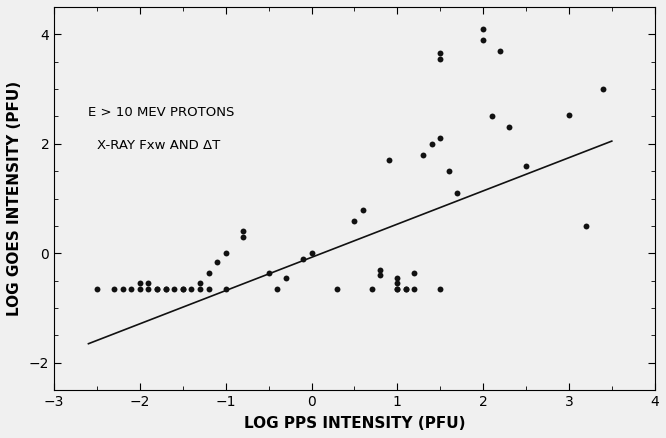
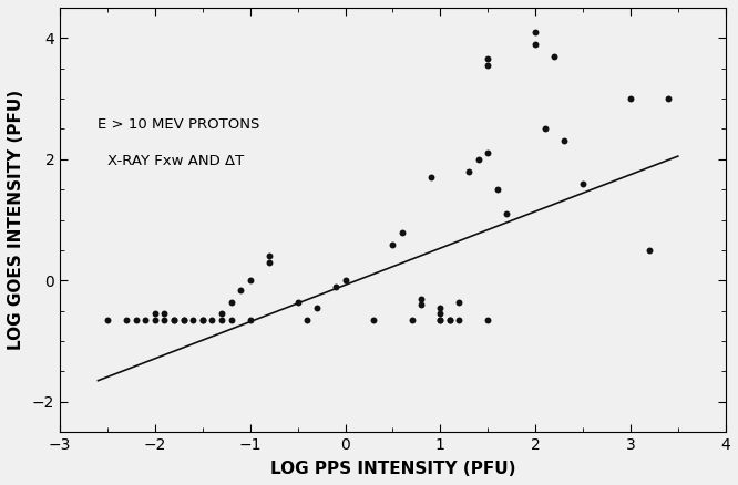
3: 2.52 -> 3.00
